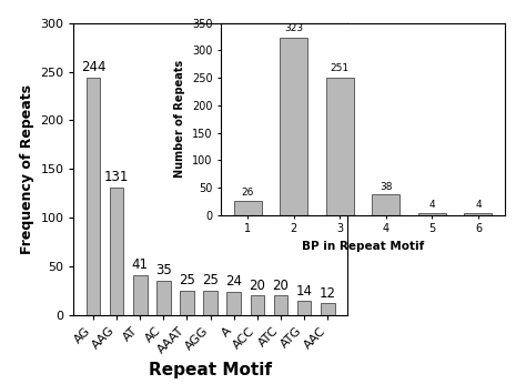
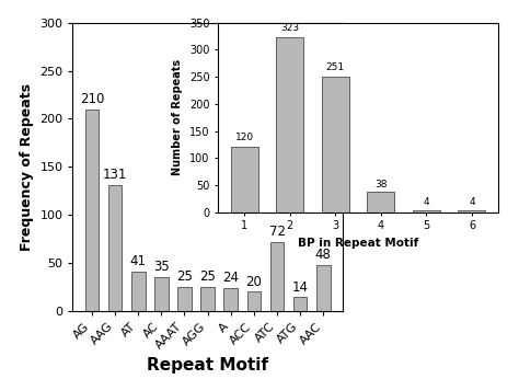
AG: 244 -> 210
ATC: 20 -> 72
AAC: 12 -> 48
1: 26 -> 120
